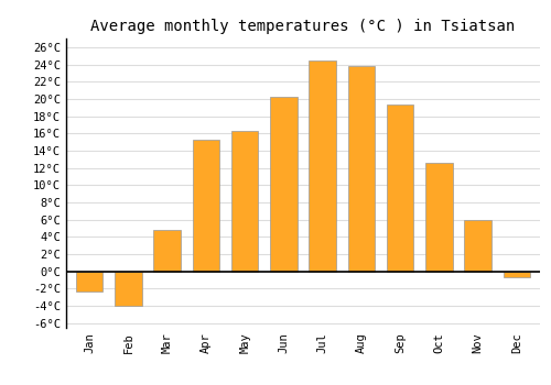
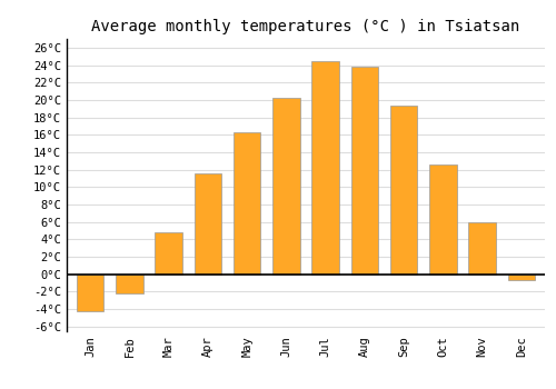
Jan: -2.4°C -> -4.3°C
Feb: -4.0°C -> -2.2°C
Apr: 15.2°C -> 11.5°C
